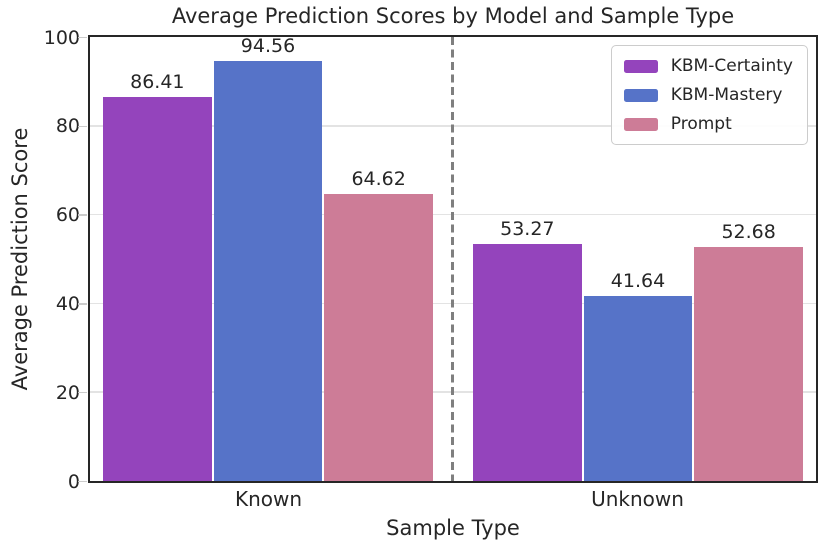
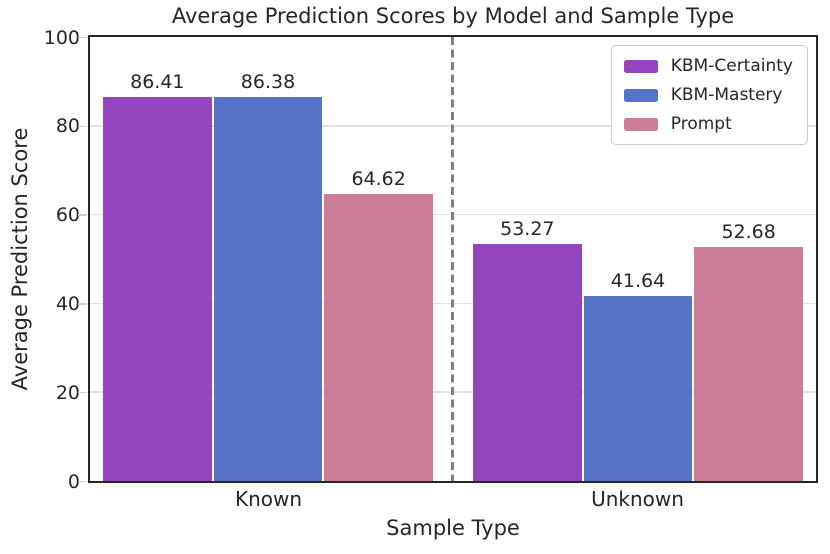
KBM-Mastery/Known: 94.56 -> 86.38
